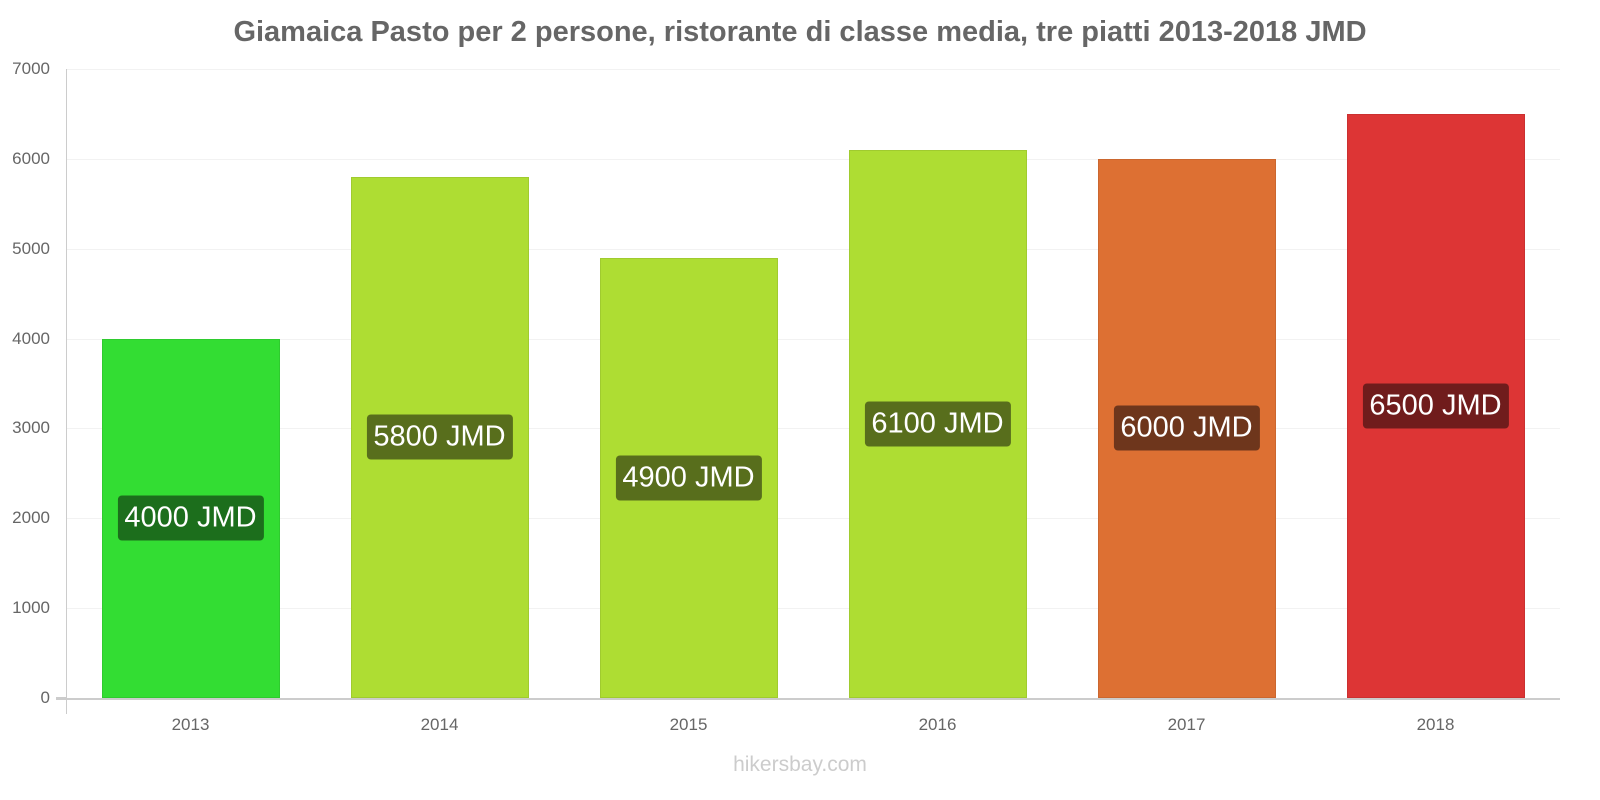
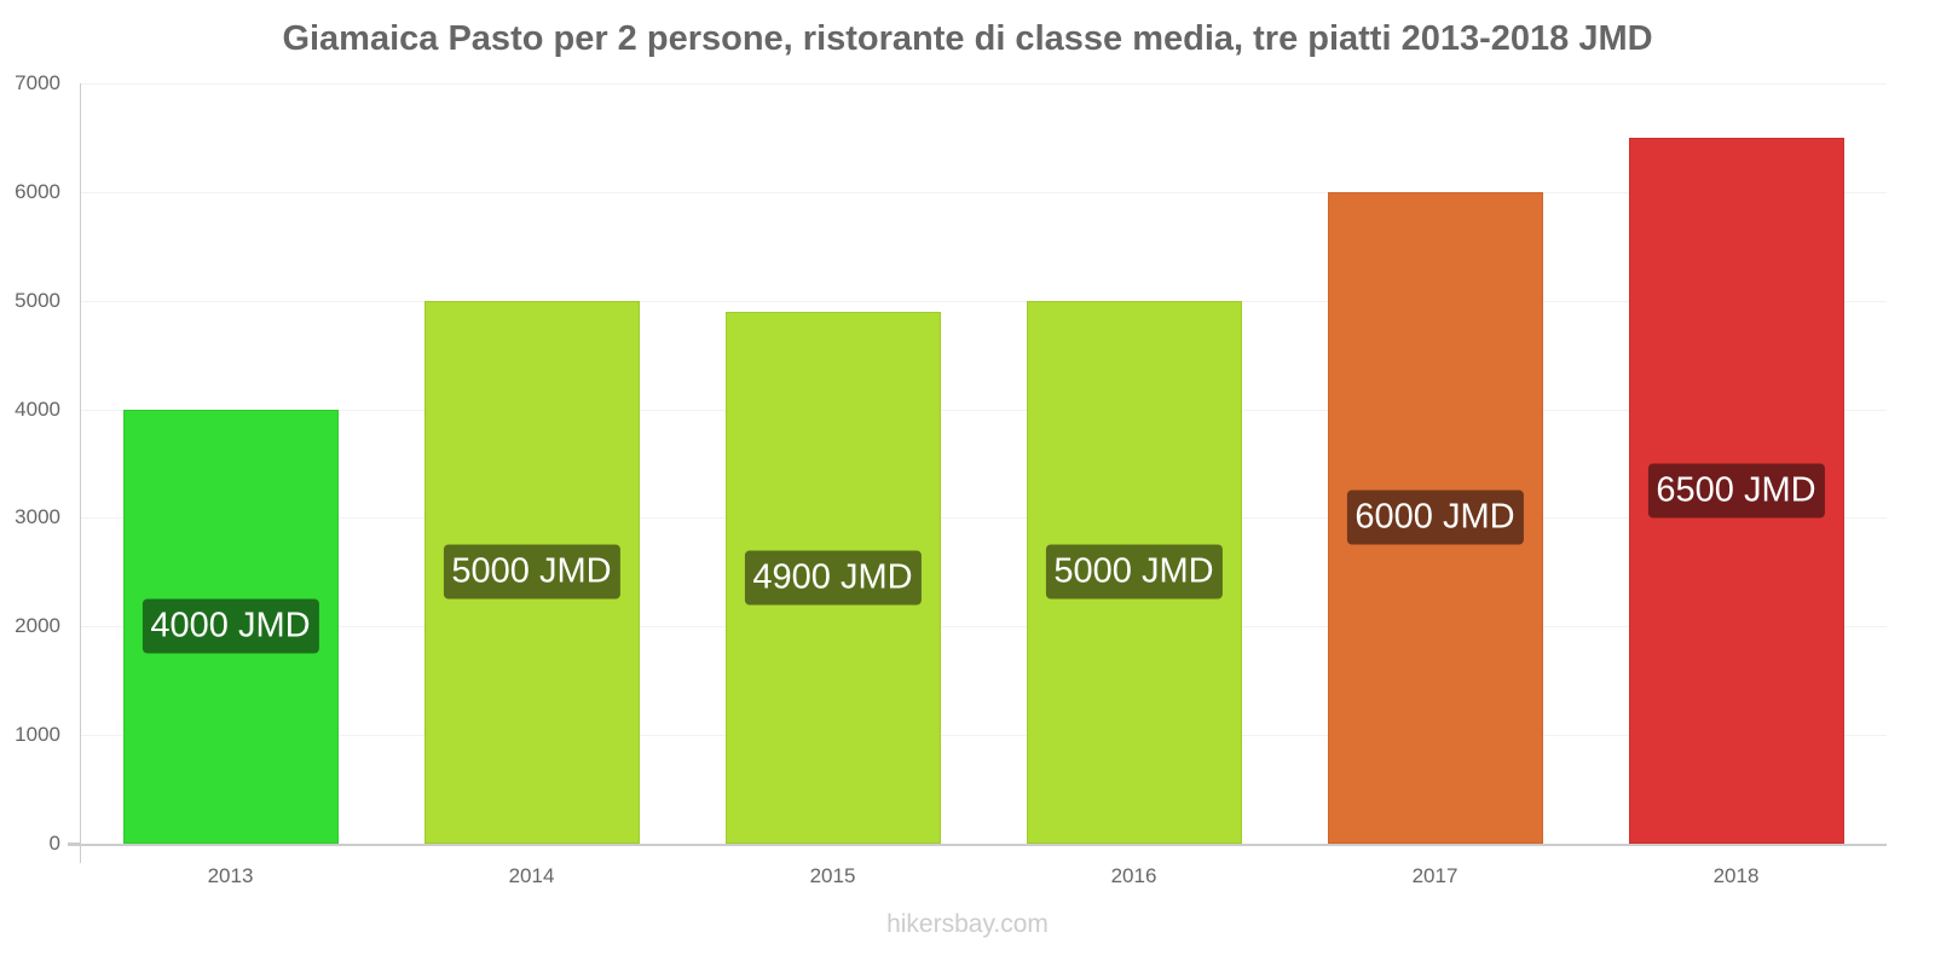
2014: 5800 -> 5000
2016: 6100 -> 5000
